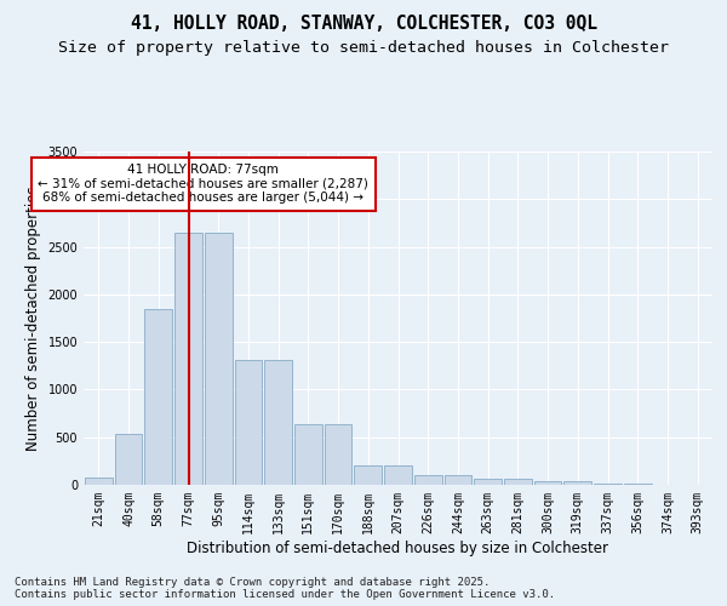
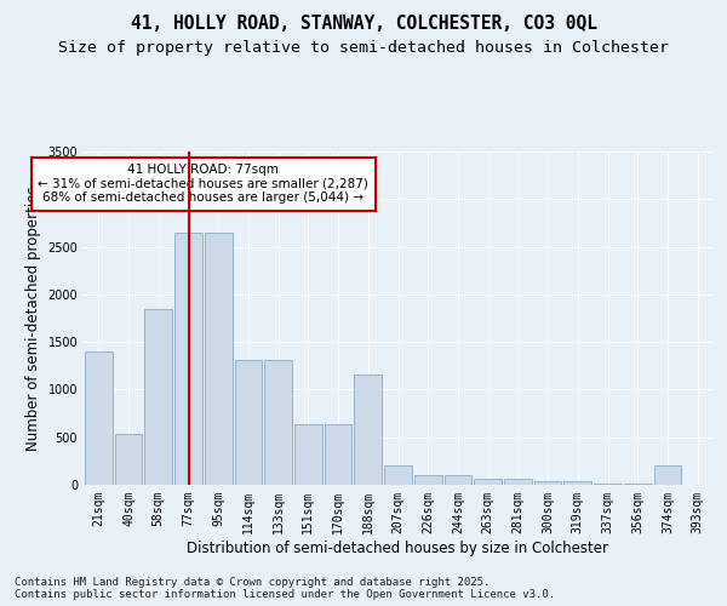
21sqm: 80 -> 1400
188sqm: 210 -> 1160
374sqm: 0 -> 200
